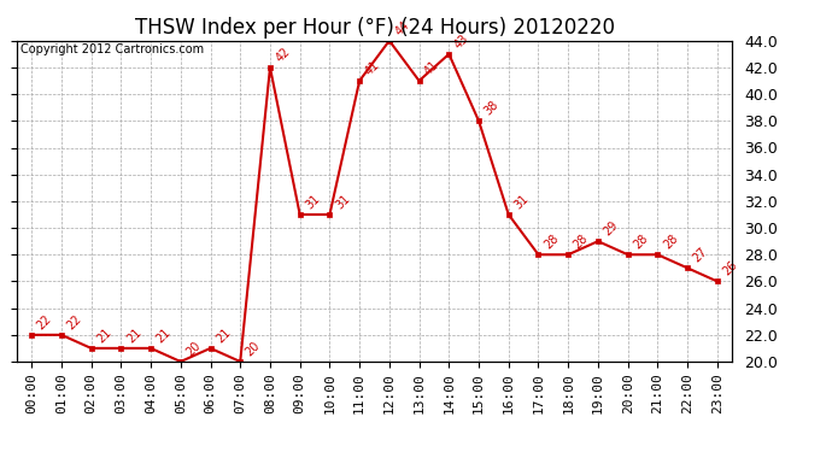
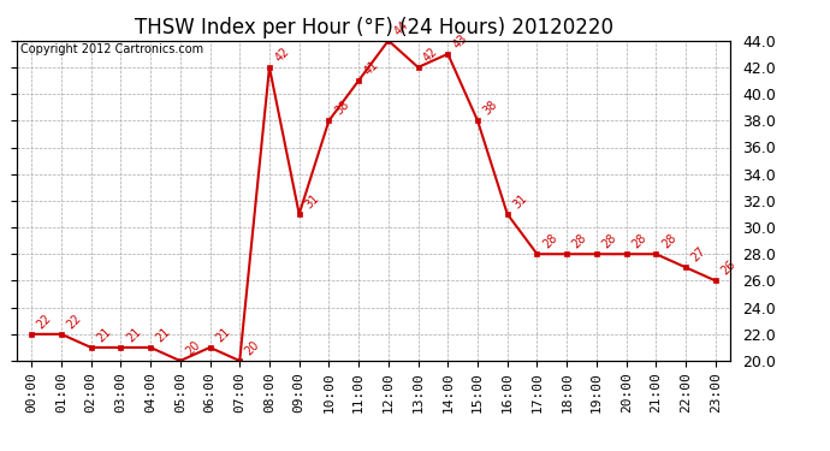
10:00: 31 -> 38
13:00: 41 -> 42
19:00: 29 -> 28
